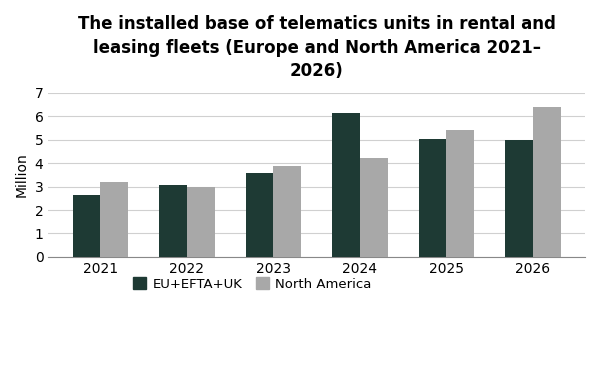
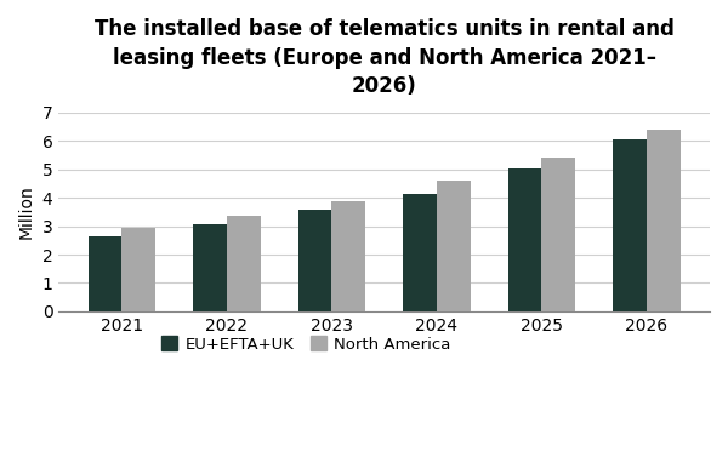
North America/2021: 3.20 -> 2.93
North America/2022: 3.00 -> 3.35
EU+EFTA+UK/2024: 6.15 -> 4.13
North America/2024: 4.20 -> 4.62
EU+EFTA+UK/2026: 5.00 -> 6.05
